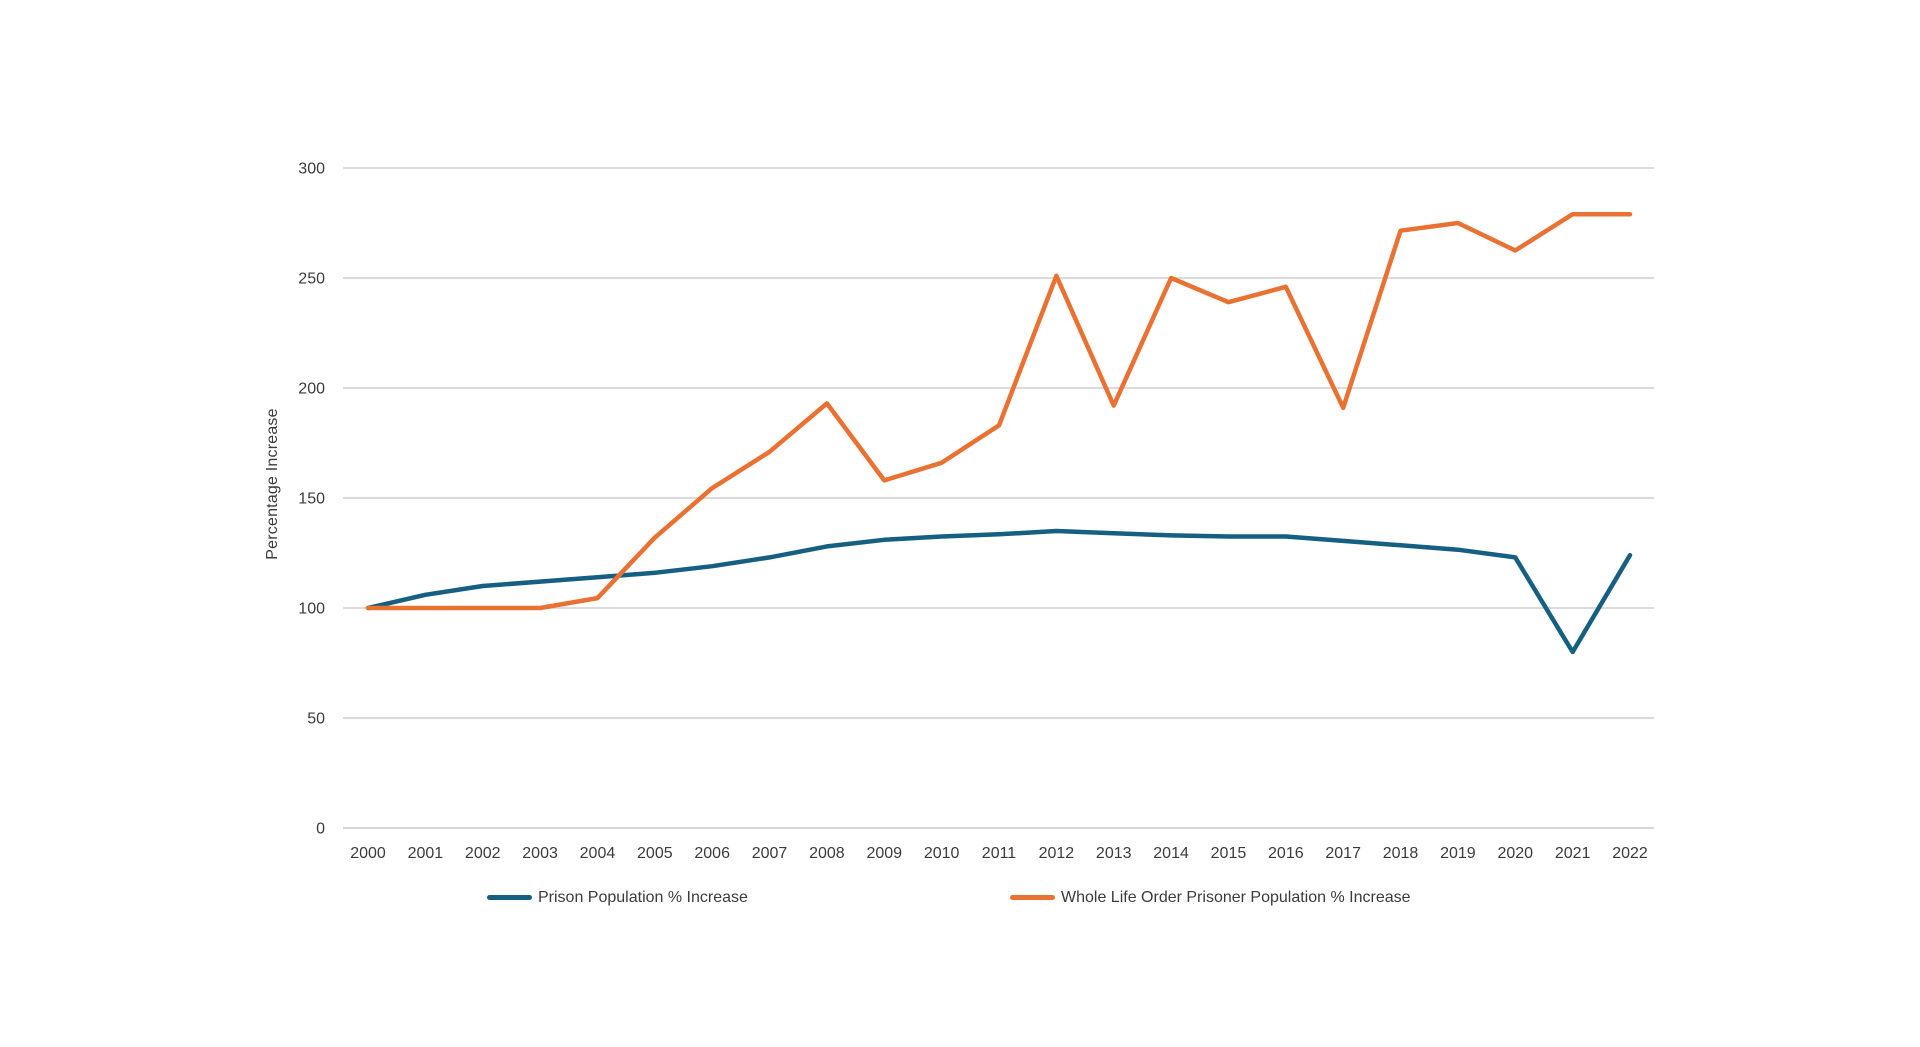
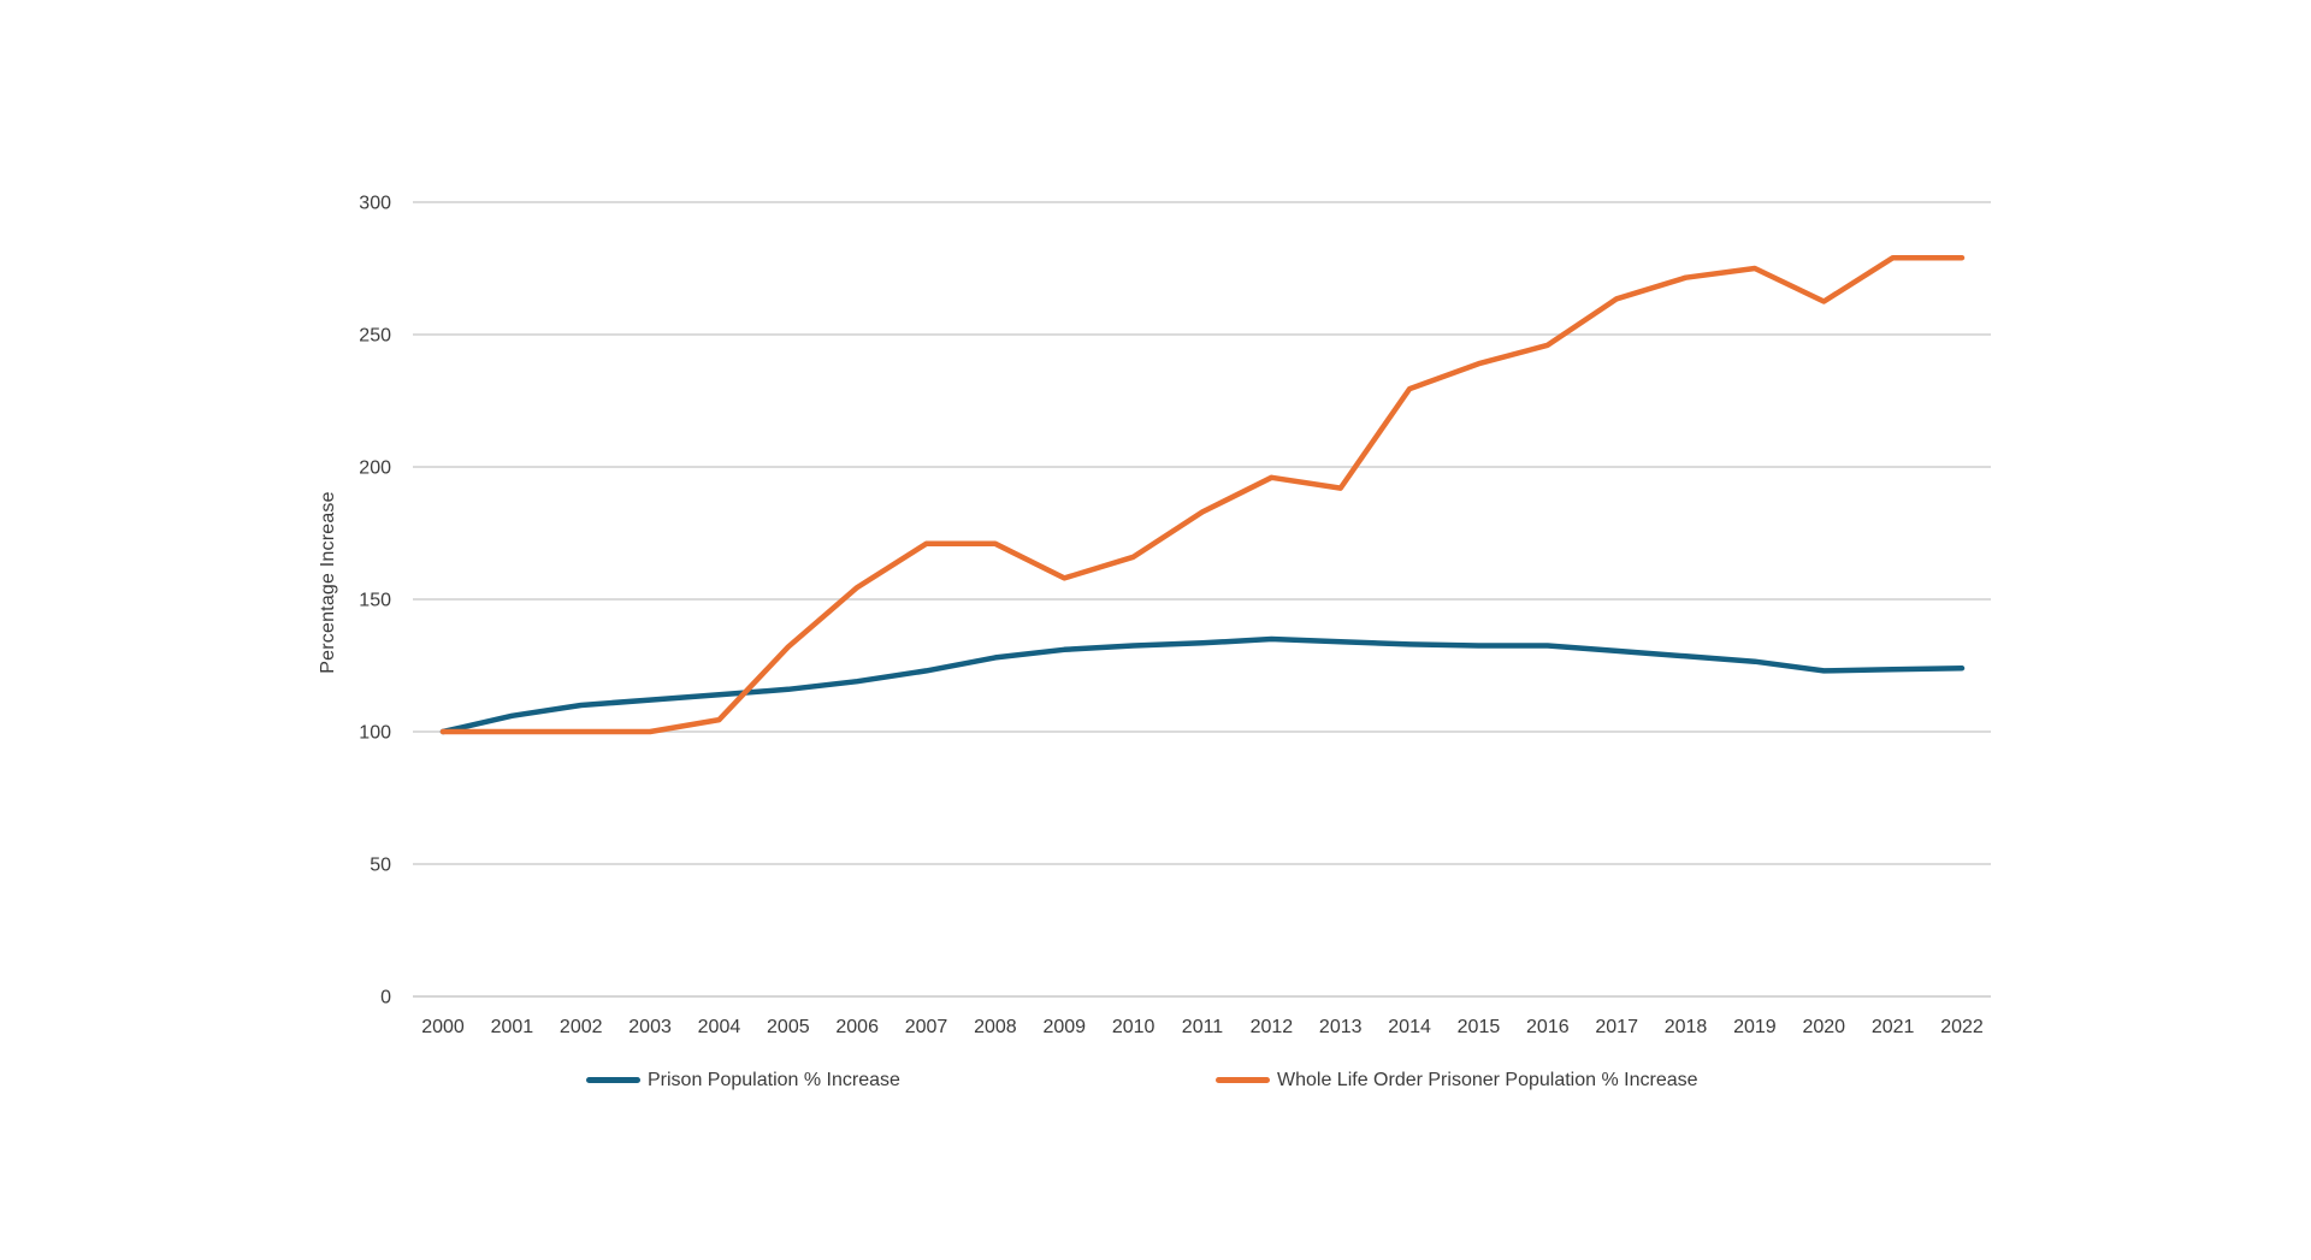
Whole Life Order Prisoner Population % Increase/2008: 193 -> 171
Whole Life Order Prisoner Population % Increase/2012: 251 -> 196
Whole Life Order Prisoner Population % Increase/2014: 250 -> 230
Whole Life Order Prisoner Population % Increase/2017: 191 -> 264
Prison Population % Increase/2021: 80 -> 124
